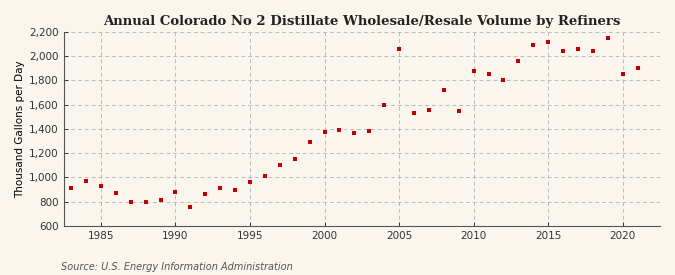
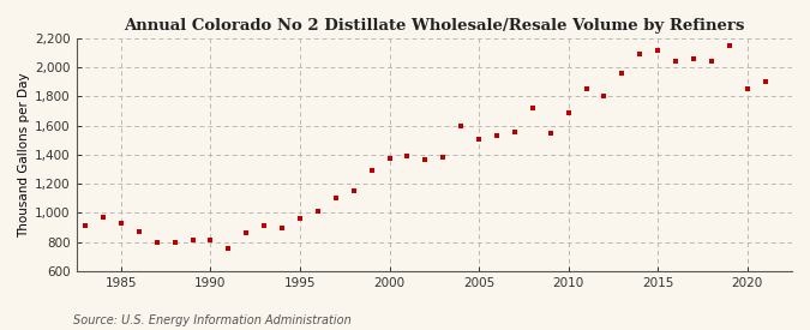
1990: 880 -> 810
2005: 2,060 -> 1,510
2010: 1,880 -> 1,690
